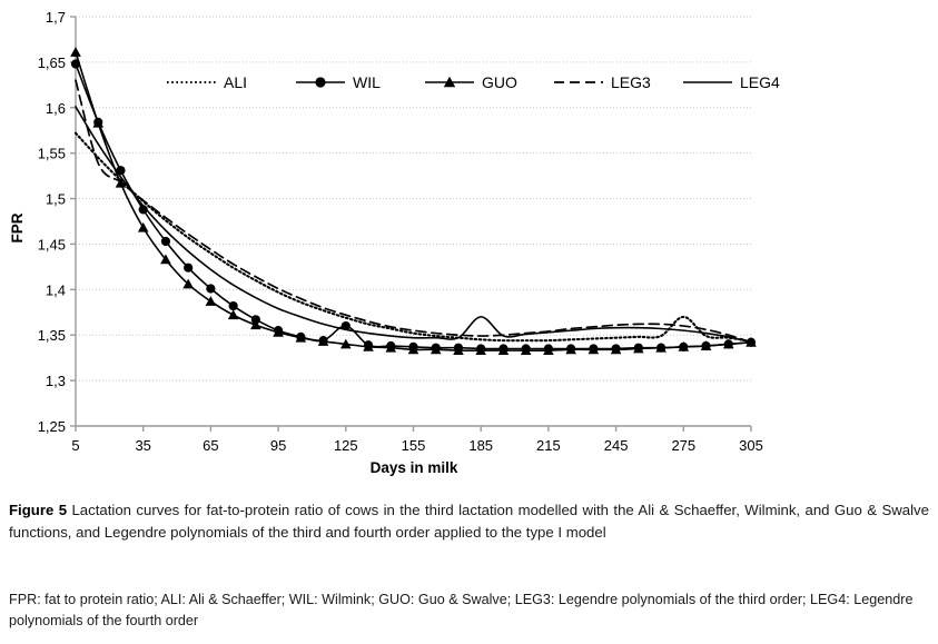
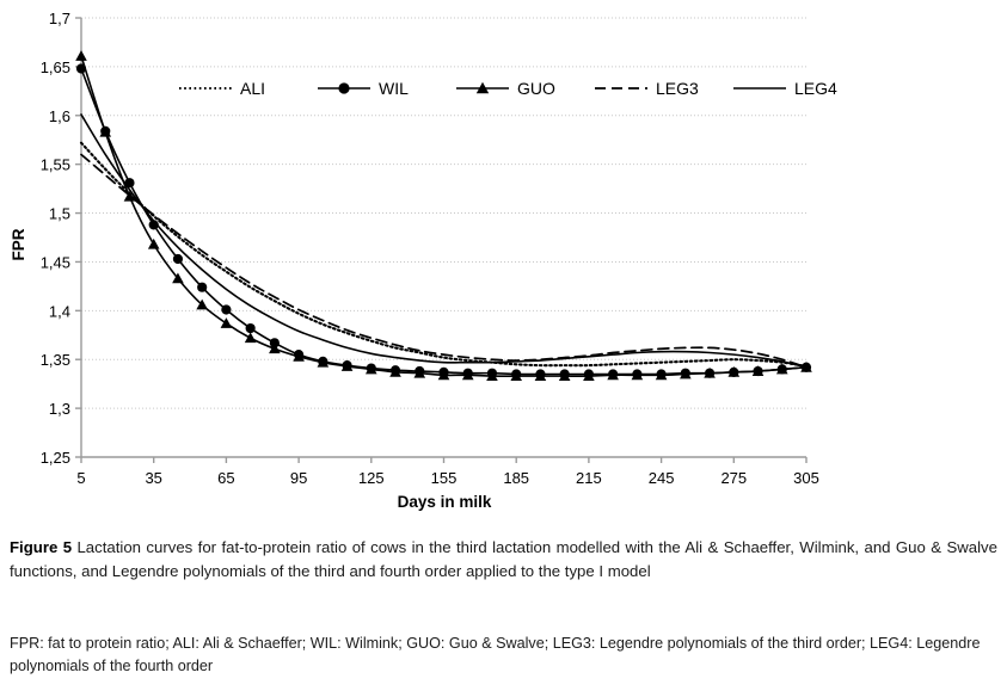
LEG3/5: 1,63 -> 1,56
WIL/125: 1,36 -> 1,34
LEG4/185: 1,37 -> 1,35
ALI/275: 1,37 -> 1,35
